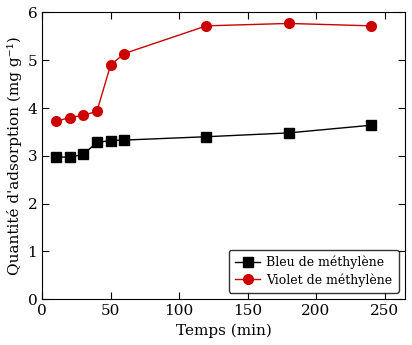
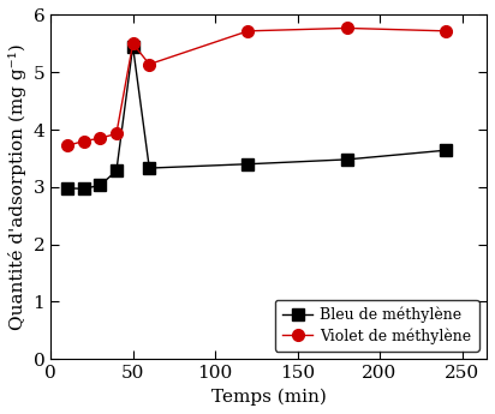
Bleu de méthylène/50: 3.32 -> 5.45
Violet de méthylène/50: 4.90 -> 5.50
